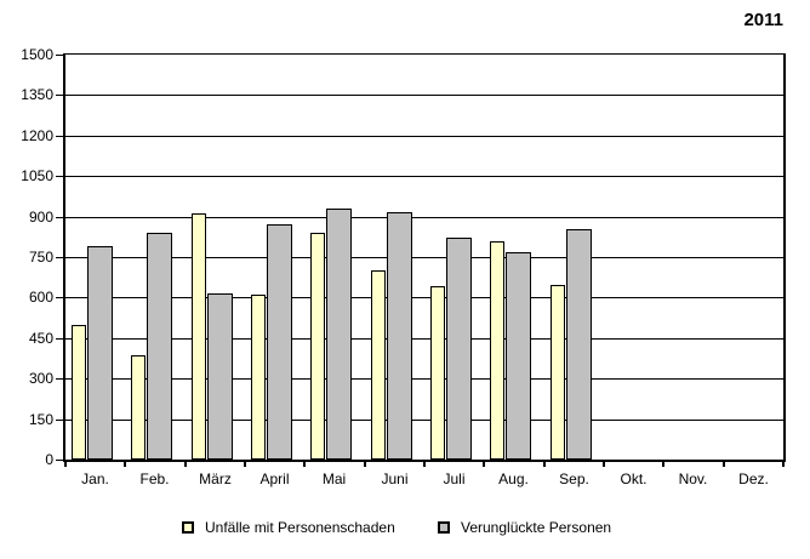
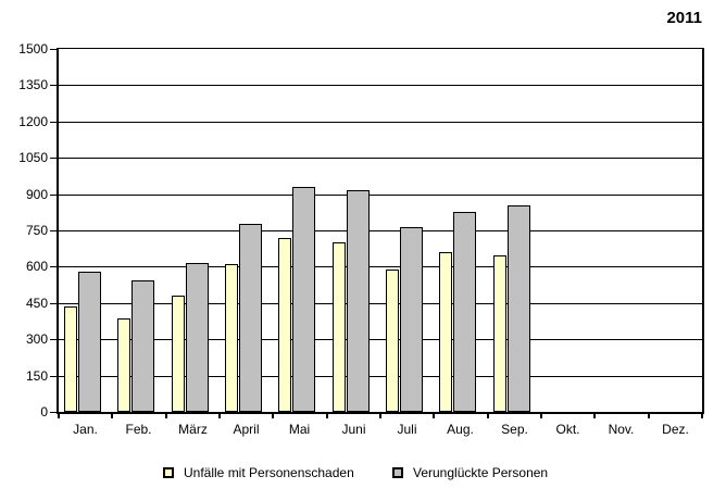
Unfälle mit Personenschaden/Jan.: 500 -> 440
Verunglückte Personen/Jan.: 790 -> 580
Verunglückte Personen/Feb.: 840 -> 540
Unfälle mit Personenschaden/März: 910 -> 480
Verunglückte Personen/April: 870 -> 780
Unfälle mit Personenschaden/Mai: 840 -> 720
Unfälle mit Personenschaden/Juli: 640 -> 590
Verunglückte Personen/Juli: 820 -> 760
Unfälle mit Personenschaden/Aug.: 810 -> 660
Verunglückte Personen/Aug.: 770 -> 820
